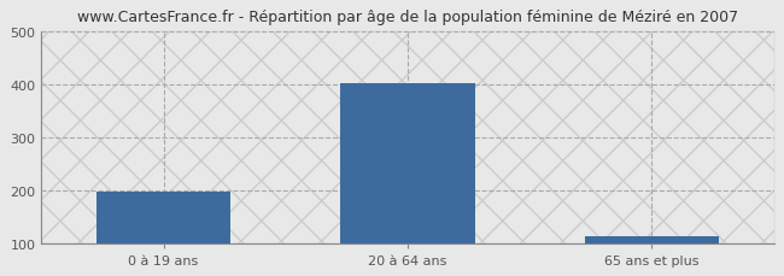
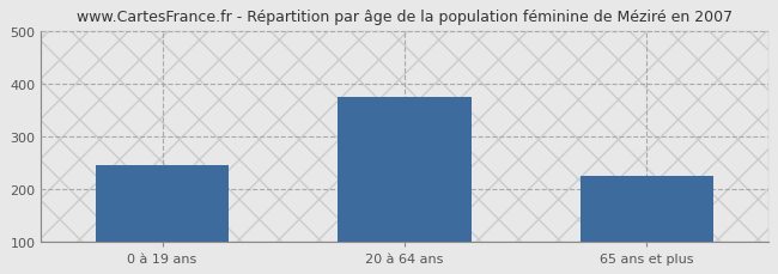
0 à 19 ans: 197 -> 245
20 à 64 ans: 401 -> 375
65 ans et plus: 113 -> 225
